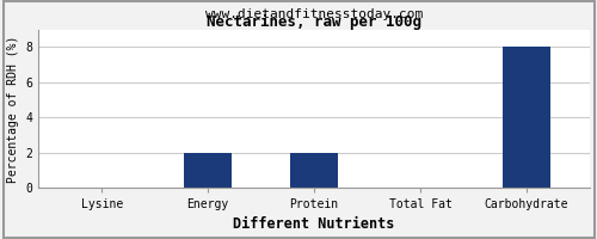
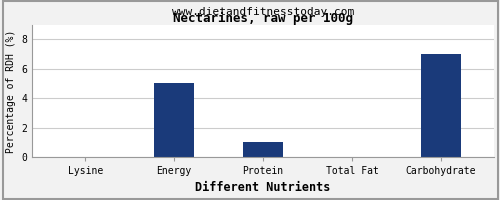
Energy: 2 -> 5
Protein: 2 -> 1
Carbohydrate: 8 -> 7
